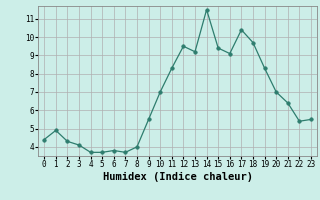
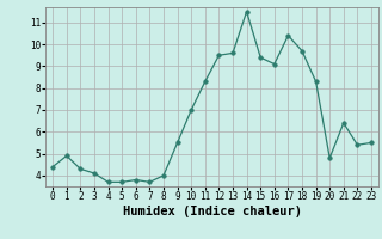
13: 9.2 -> 9.6
20: 7.0 -> 4.8
